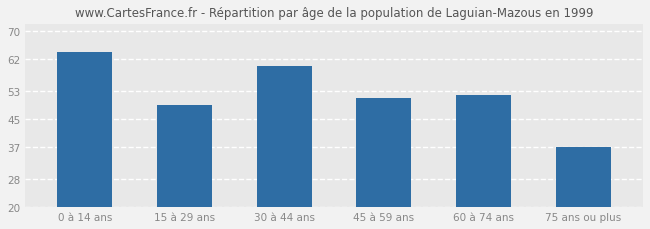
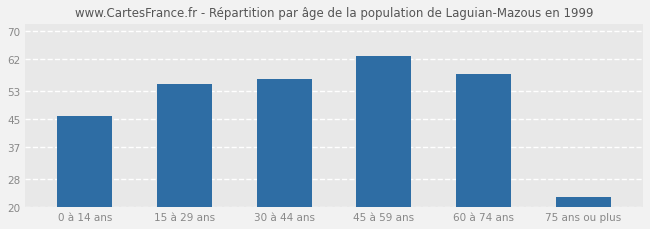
0 à 14 ans: 64.0 -> 46.0
15 à 29 ans: 49.0 -> 55.0
30 à 44 ans: 60.0 -> 56.5
45 à 59 ans: 51.0 -> 63.0
60 à 74 ans: 52.0 -> 58.0
75 ans ou plus: 37.0 -> 23.0
